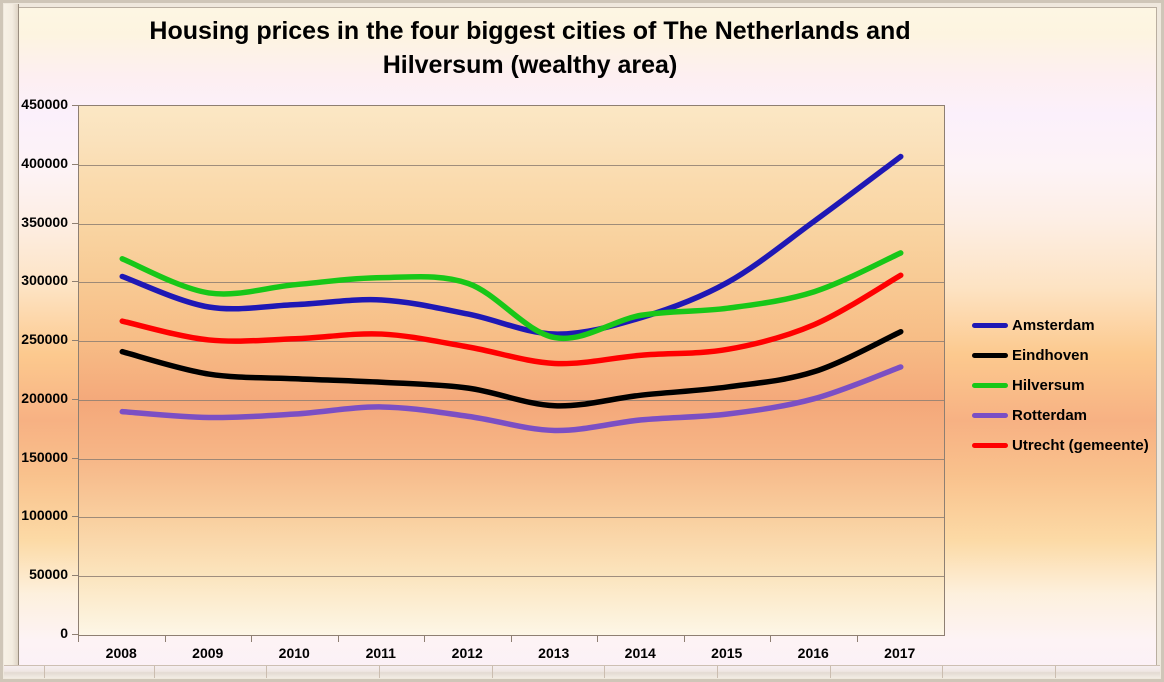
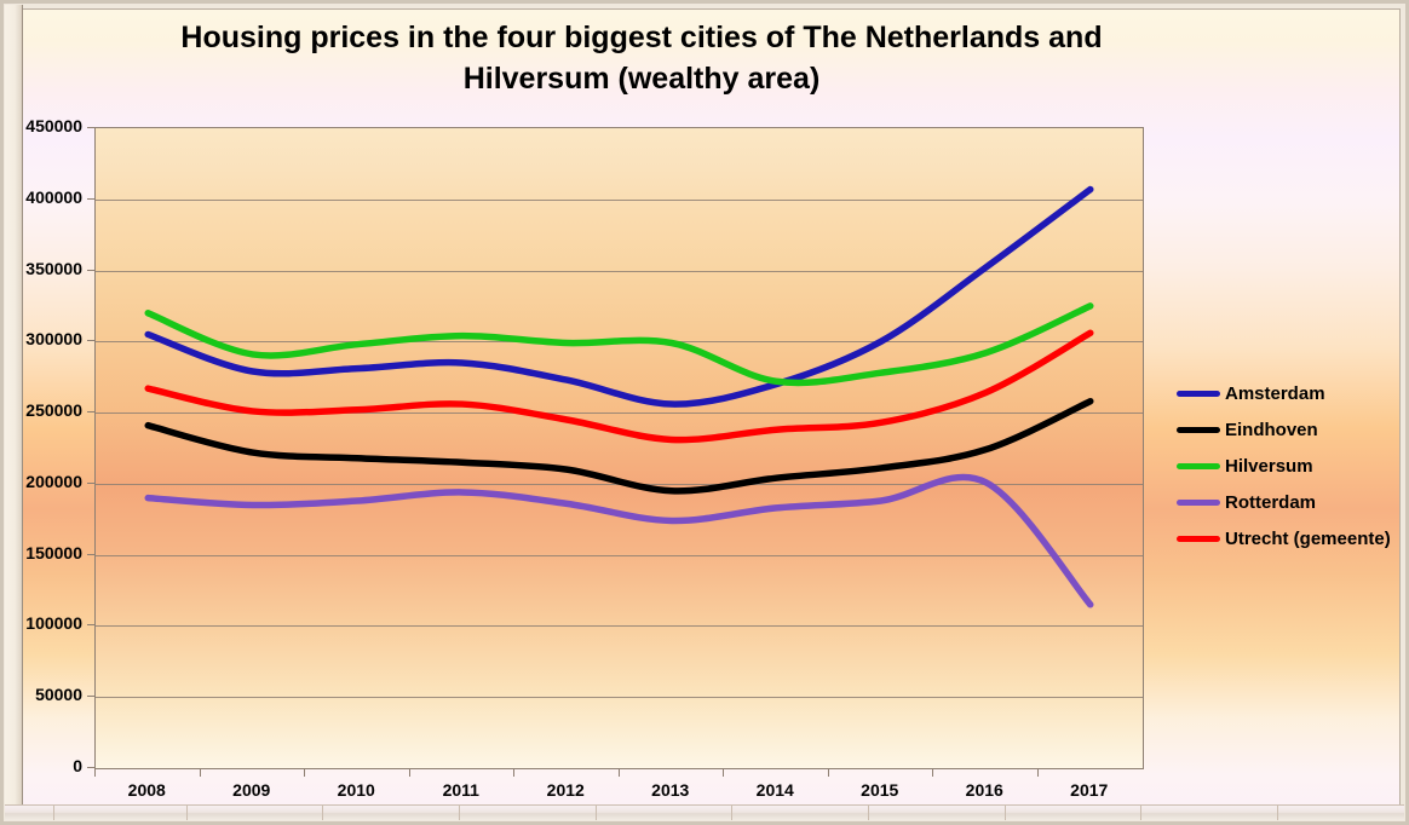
Hilversum/2013: 253000 -> 299000
Rotterdam/2017: 228000 -> 115000
